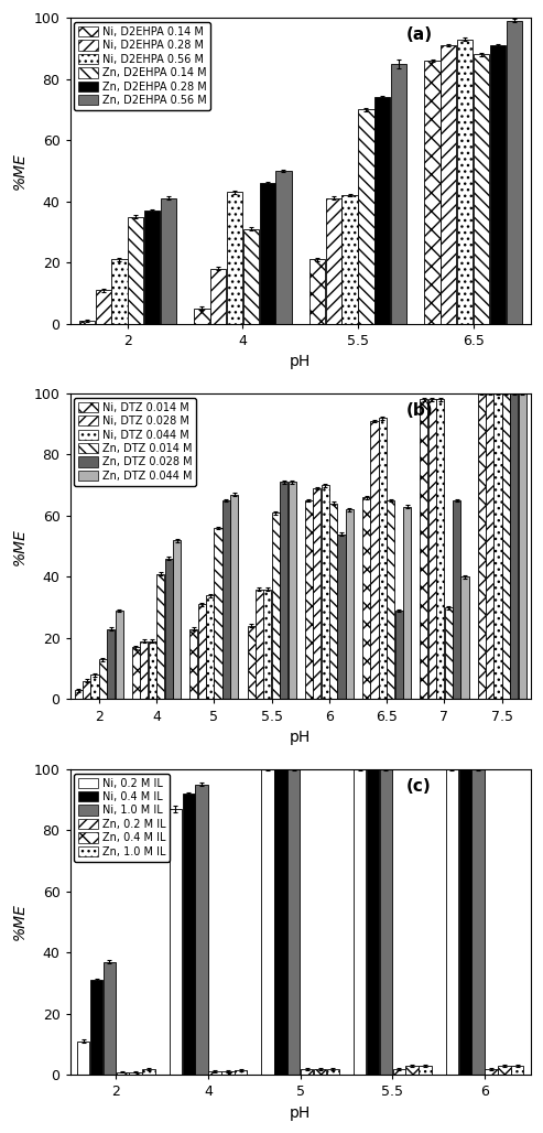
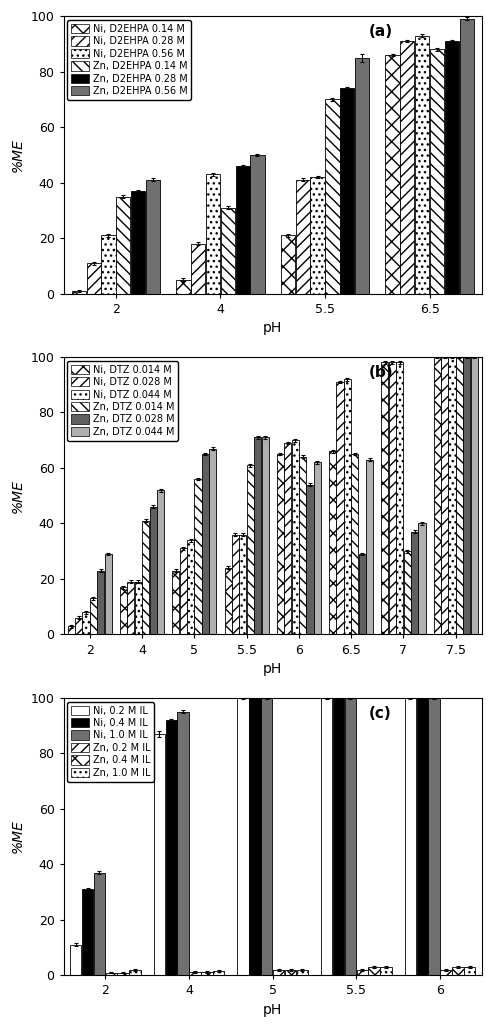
Zn, DTZ 0.028 M/7: 65 -> 37
